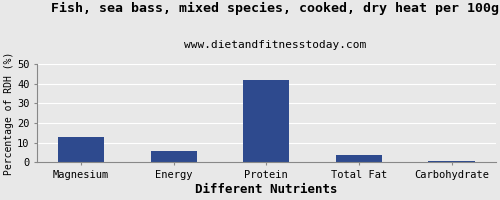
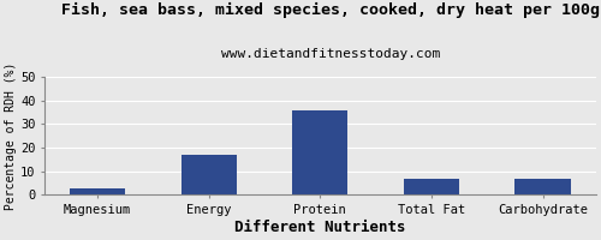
Magnesium: 13 -> 3
Energy: 6 -> 17
Protein: 42 -> 36
Total Fat: 4 -> 7
Carbohydrate: 0 -> 7
